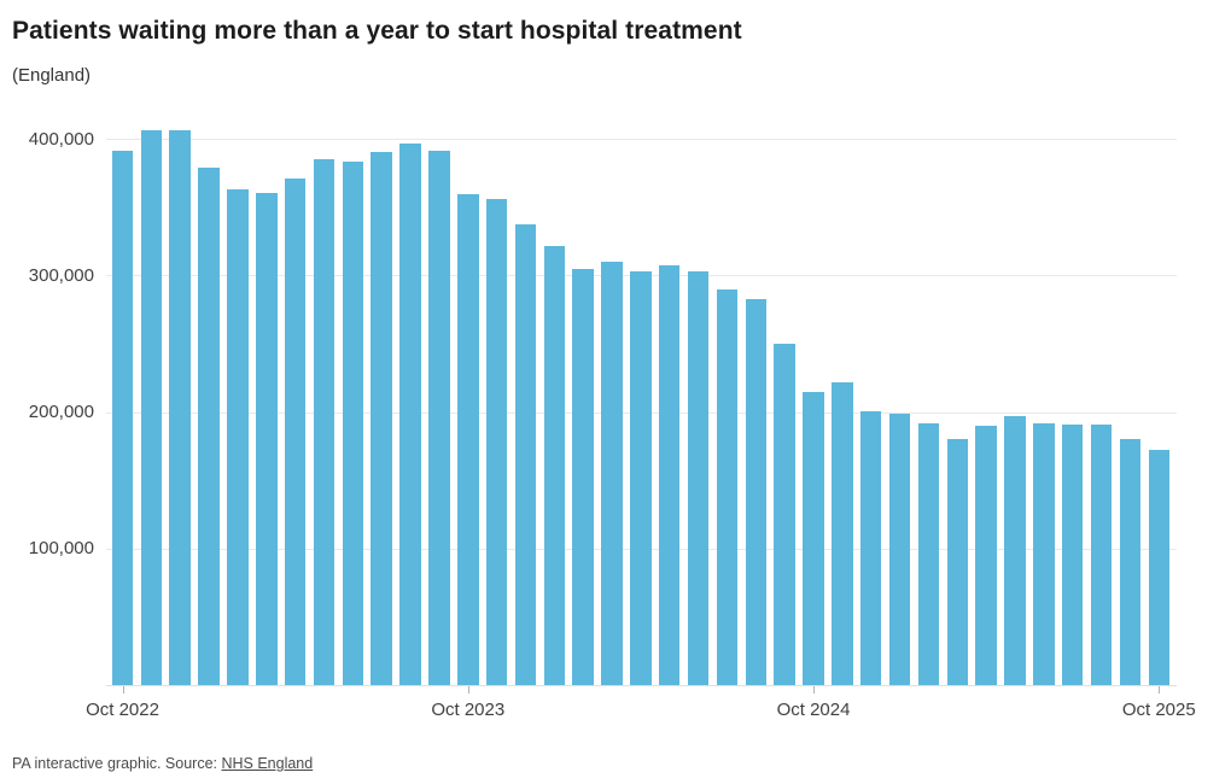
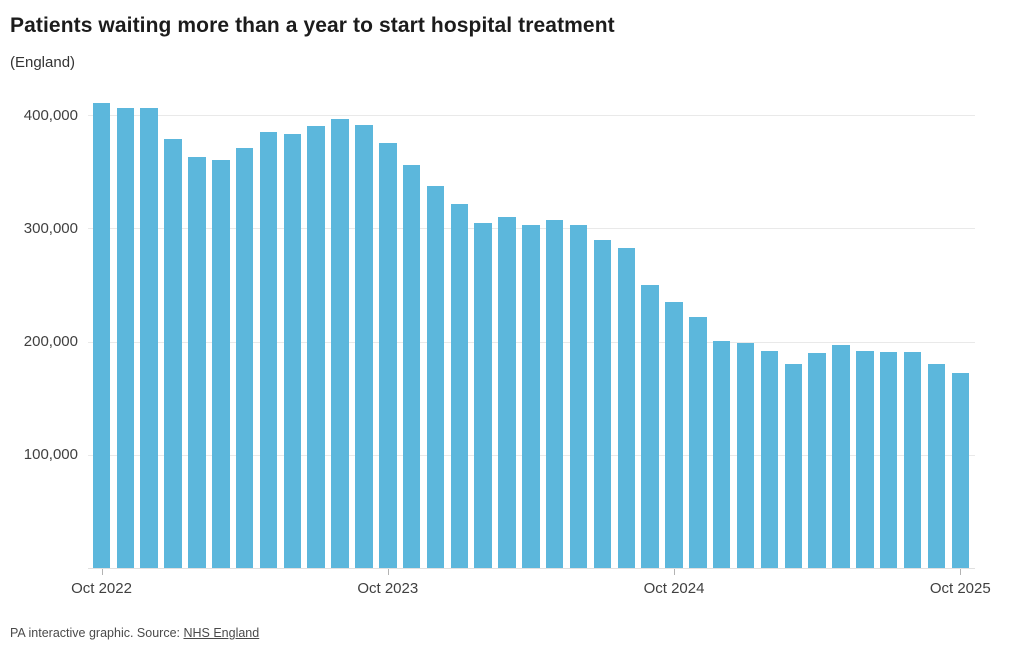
Oct 2022: 391000 -> 411000
Oct 2023: 359000 -> 376000
Oct 2024: 215000 -> 235000
